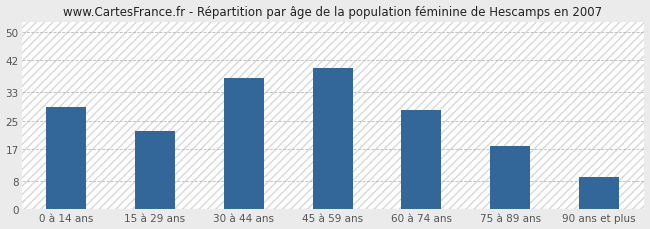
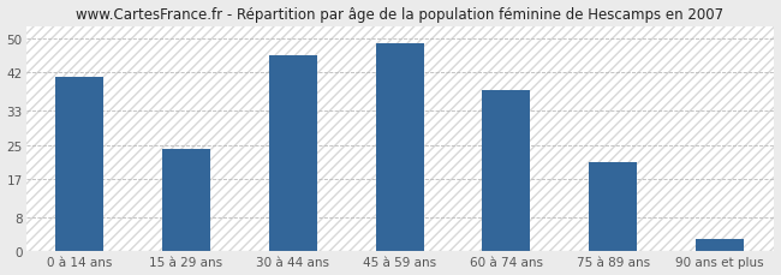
0 à 14 ans: 29 -> 41
15 à 29 ans: 22 -> 24
30 à 44 ans: 37 -> 46
45 à 59 ans: 40 -> 49
60 à 74 ans: 28 -> 38
75 à 89 ans: 18 -> 21
90 ans et plus: 9 -> 3
